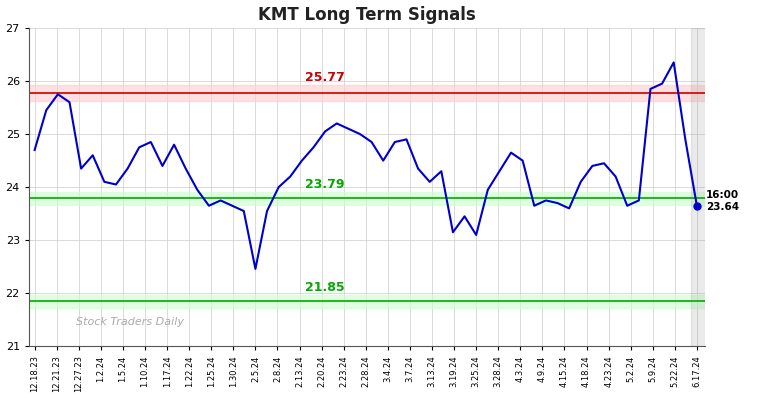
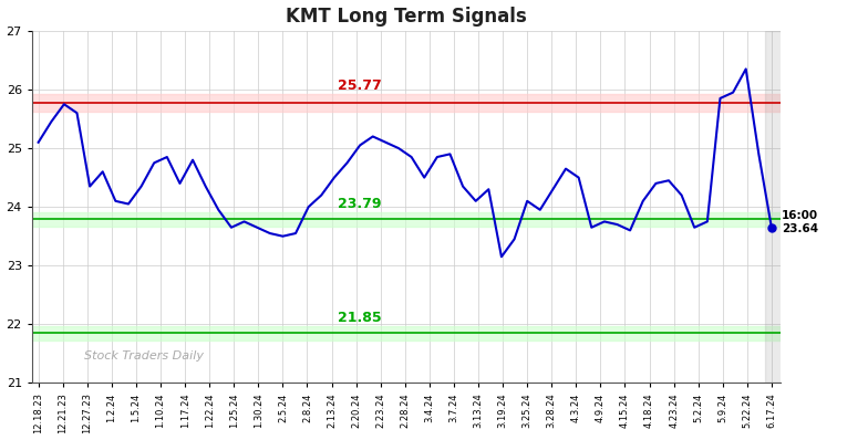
12.18.23: 24.70 -> 25.10
2.5.24: 22.46 -> 23.50
3.25.24: 23.10 -> 24.10
